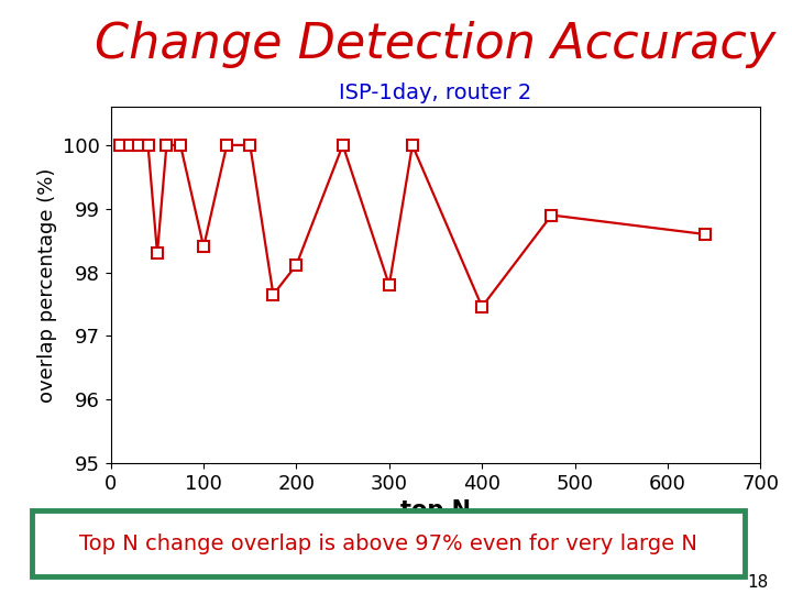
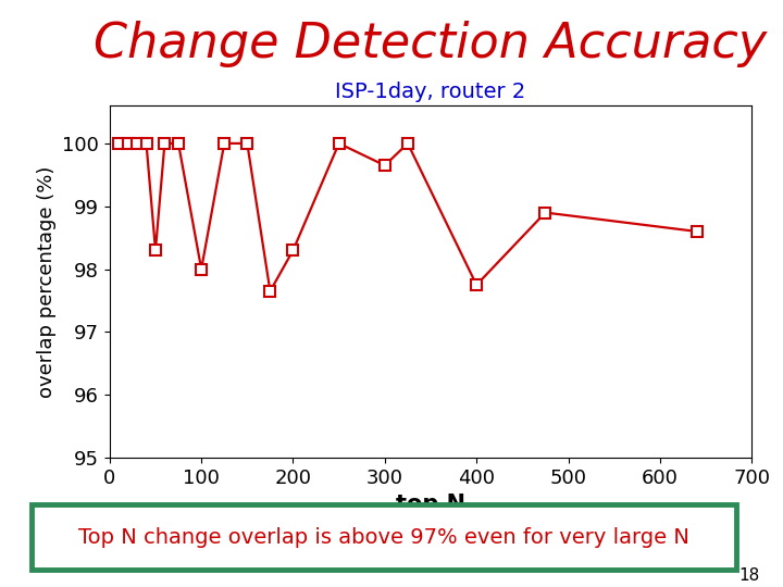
100: 98.40 -> 98.00
200: 98.12 -> 98.30
300: 97.80 -> 99.65
400: 97.46 -> 97.75
